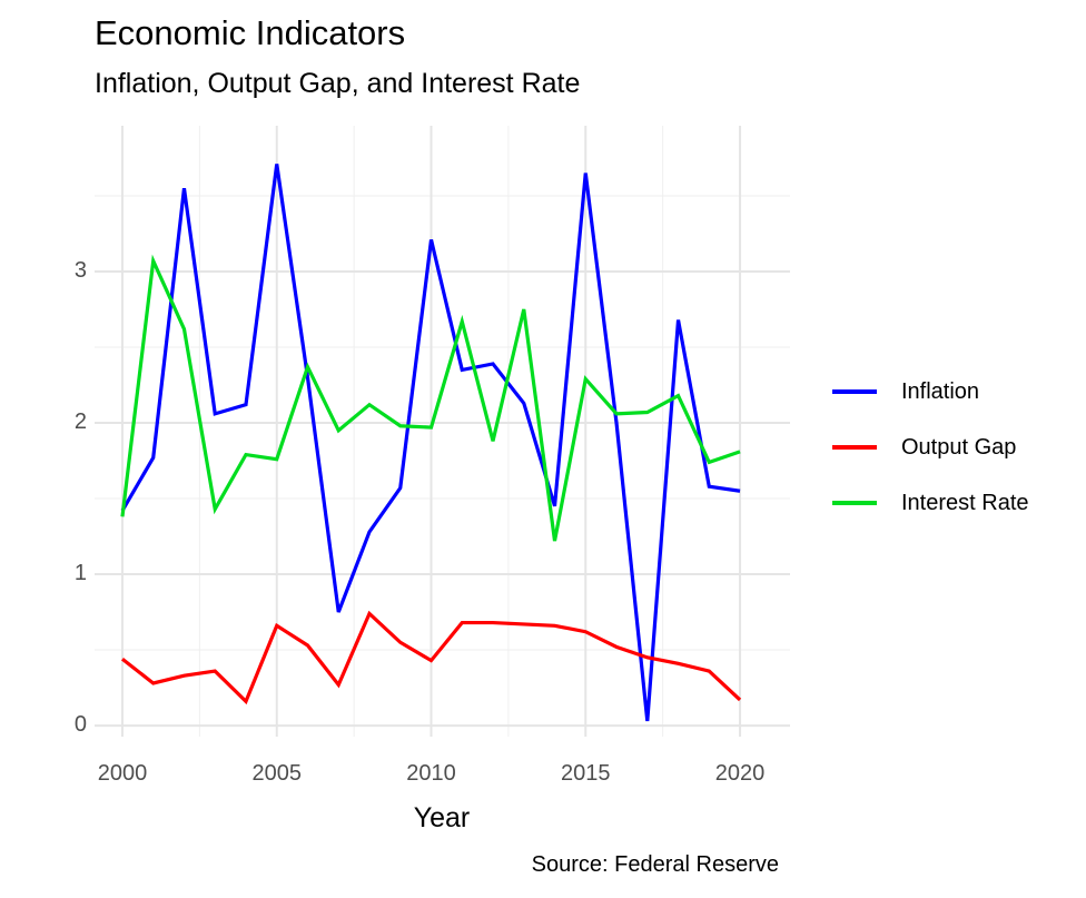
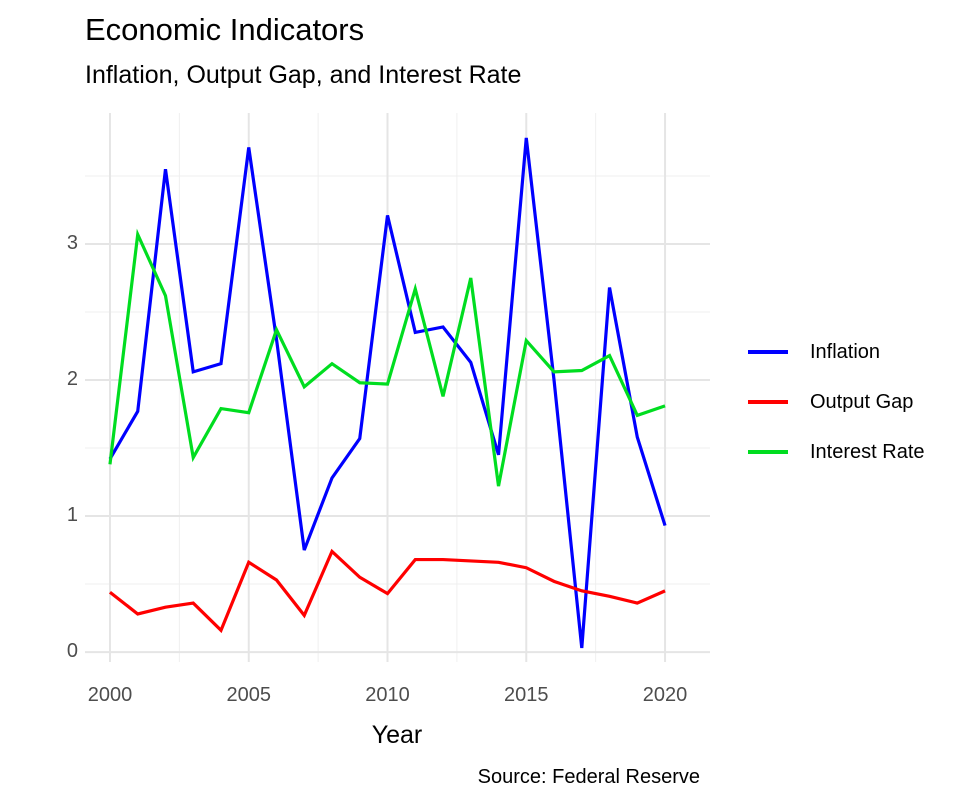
Inflation/2015: 3.65 -> 3.78
Inflation/2020: 1.55 -> 0.93
Output Gap/2020: 0.17 -> 0.45
